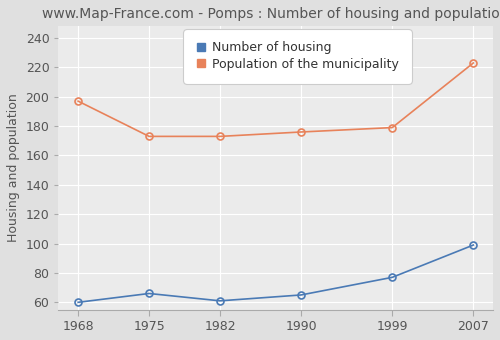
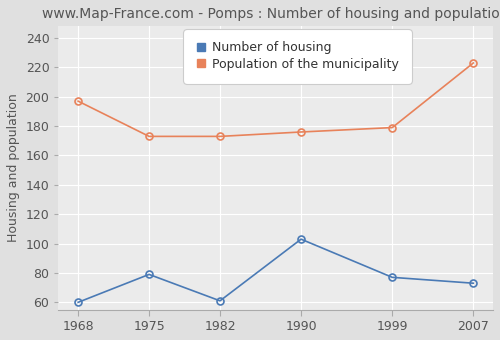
Number of housing/1975: 66 -> 79
Number of housing/1990: 65 -> 103
Number of housing/2007: 99 -> 73
